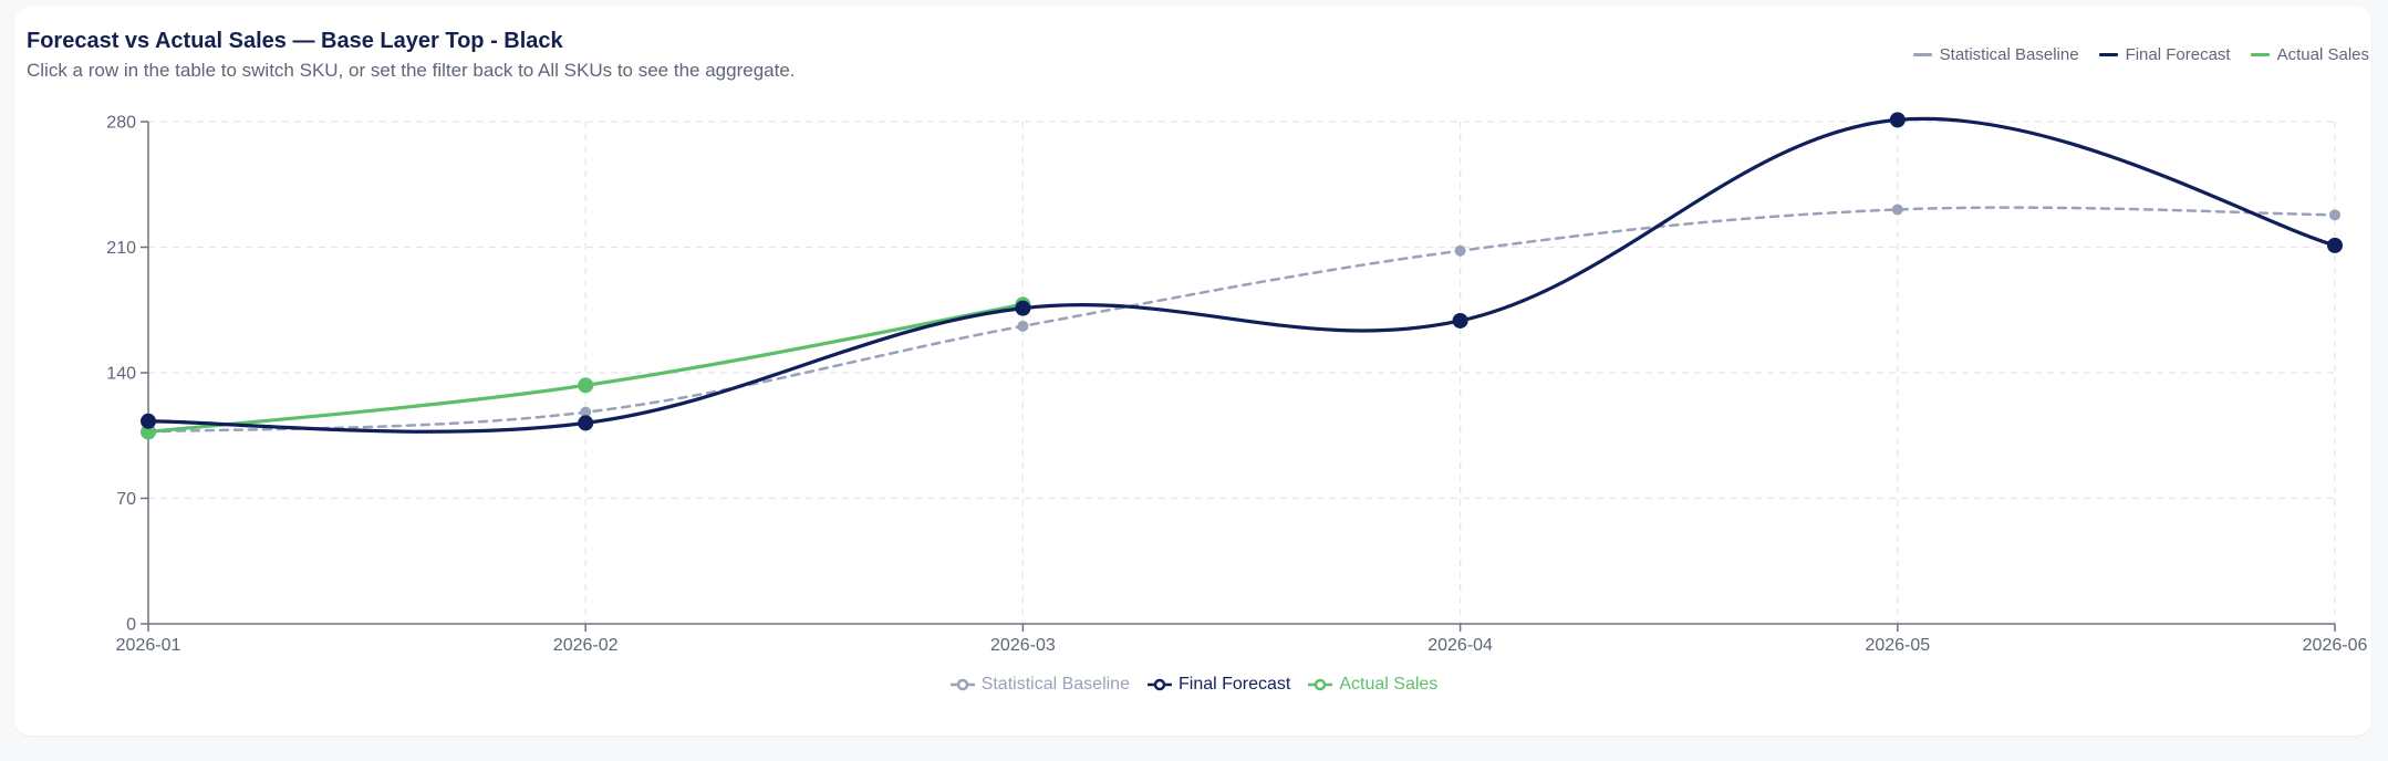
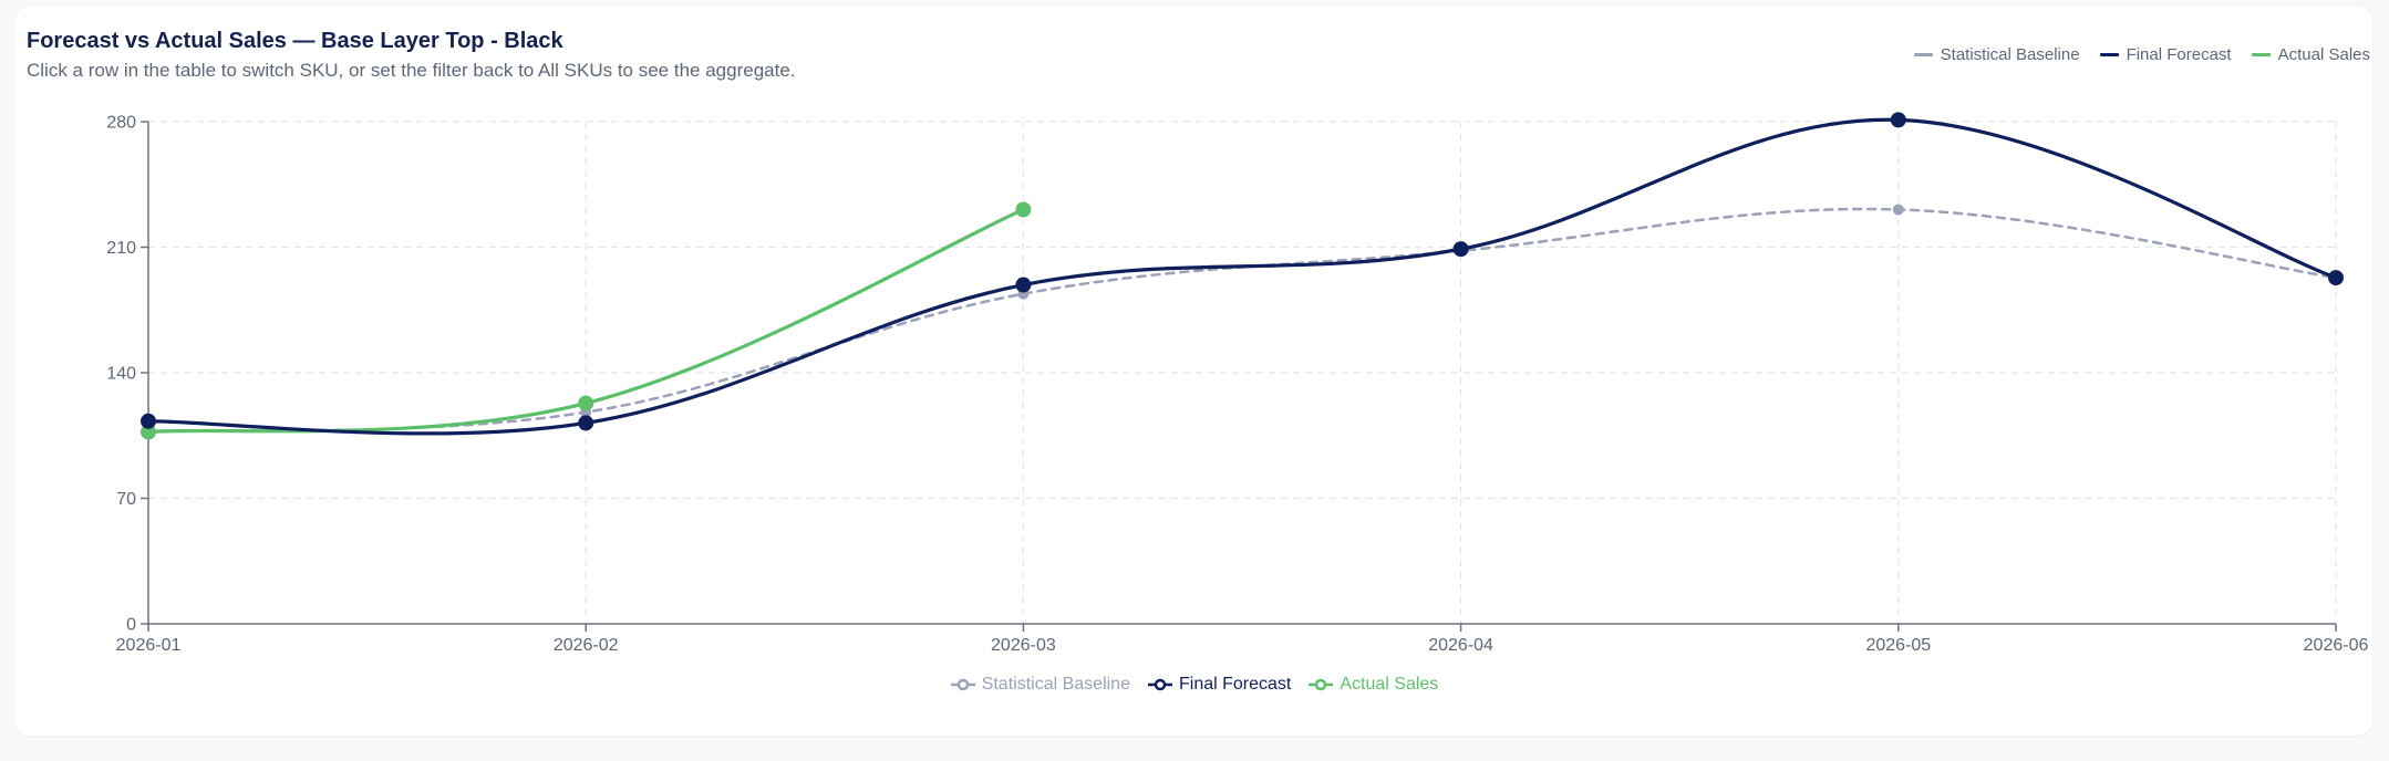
Actual Sales/2026-02: 133 -> 123
Statistical Baseline/2026-03: 166 -> 184
Final Forecast/2026-03: 176 -> 189
Actual Sales/2026-03: 178 -> 231
Final Forecast/2026-04: 169 -> 209
Statistical Baseline/2026-06: 228 -> 193
Final Forecast/2026-06: 211 -> 193
